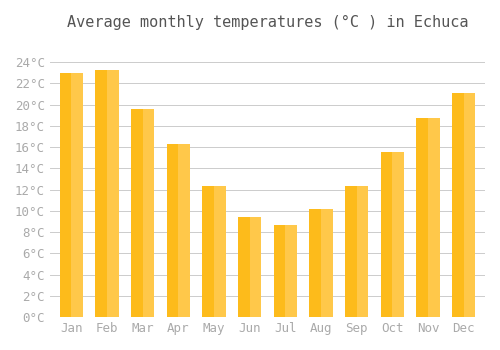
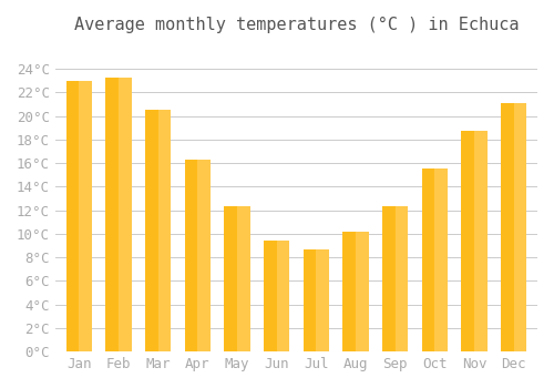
Mar: 19.6°C -> 20.5°C
